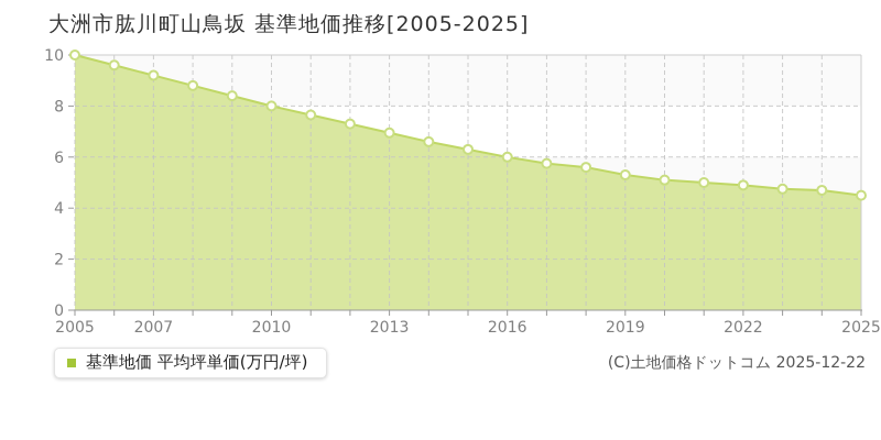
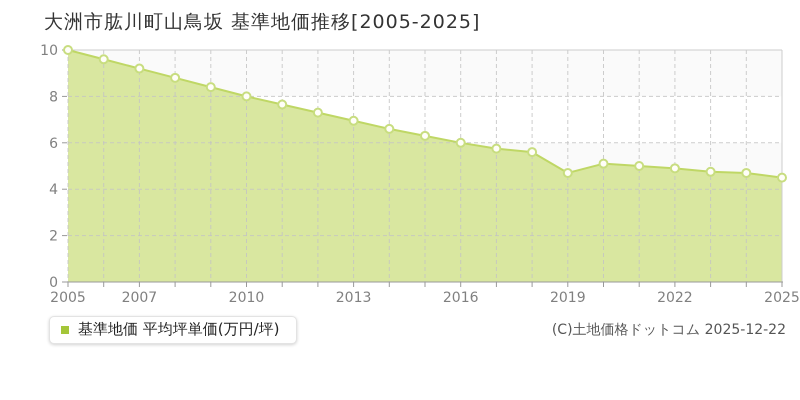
2019: 5.3 -> 4.7
